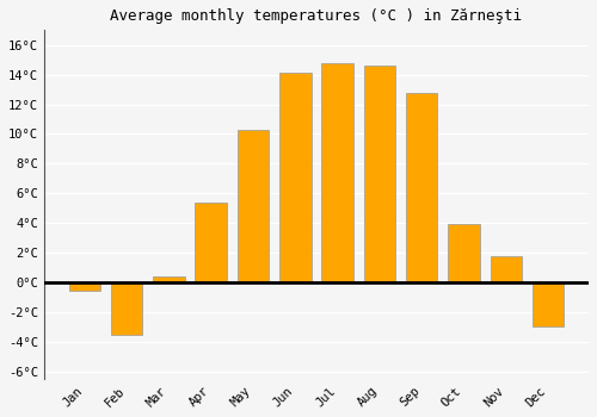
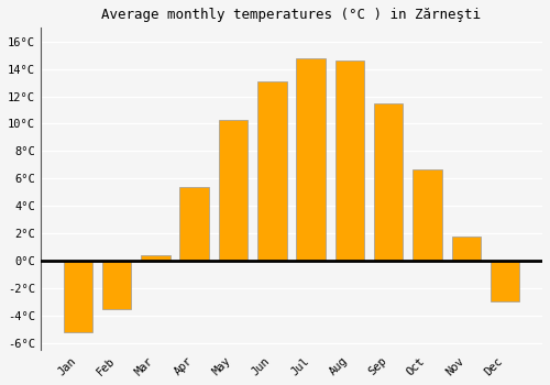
Jan: -0.6°C -> -5.2°C
Jun: 14.1°C -> 13.1°C
Sep: 12.8°C -> 11.5°C
Oct: 3.9°C -> 6.7°C
